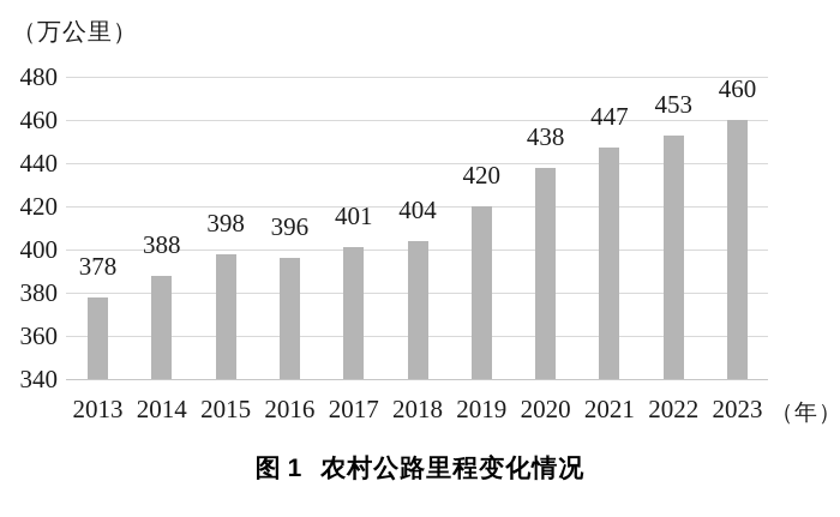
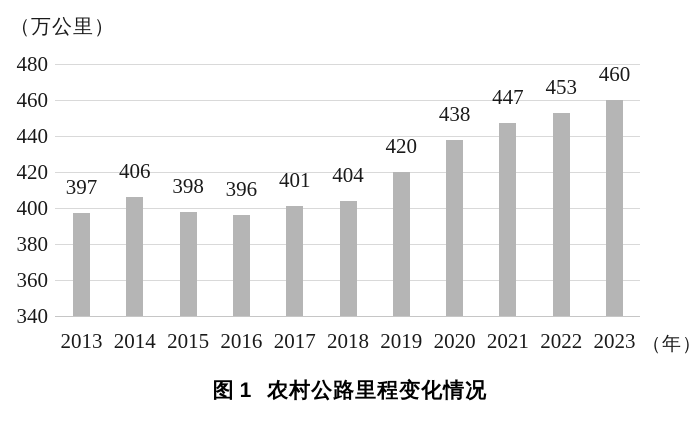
2013: 378 -> 397
2014: 388 -> 406
